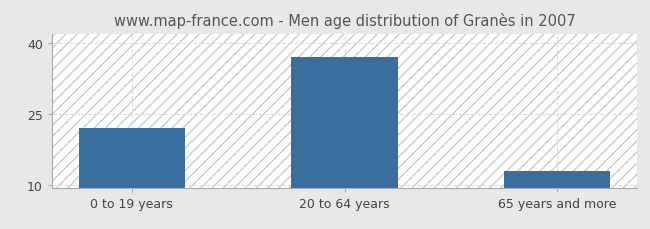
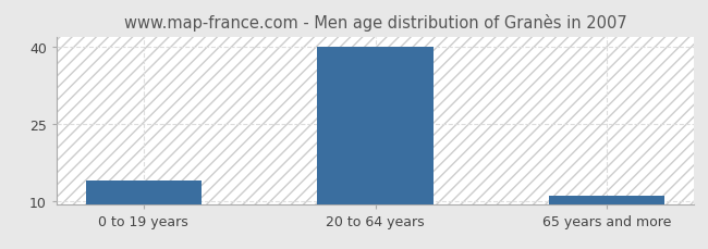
0 to 19 years: 22 -> 14
20 to 64 years: 37 -> 40
65 years and more: 13 -> 11
